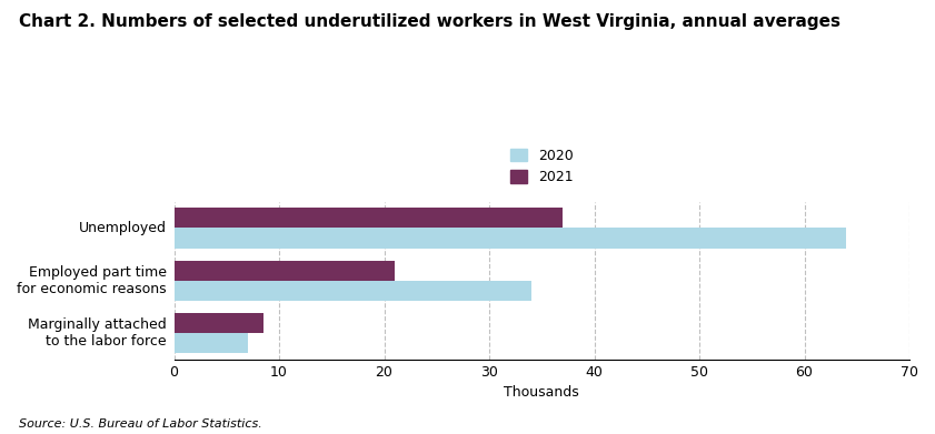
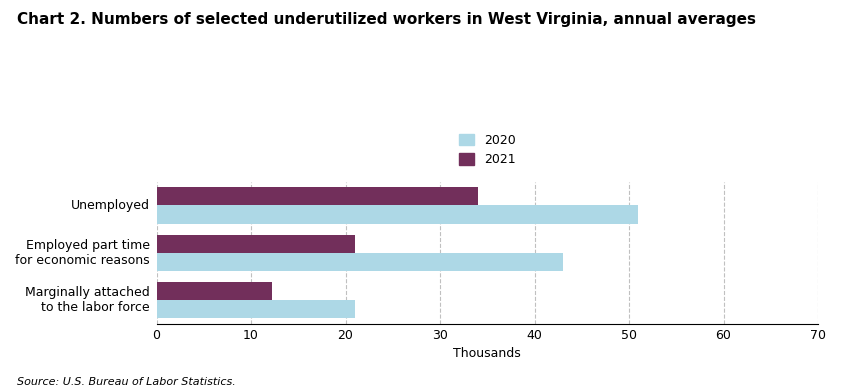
2021/Unemployed: 37.0 -> 34.0
2020/Unemployed: 64 -> 51
2020/Employed part time for economic reasons: 34 -> 43
2021/Marginally attached to the labor force: 8.5 -> 12.2
2020/Marginally attached to the labor force: 7 -> 21
